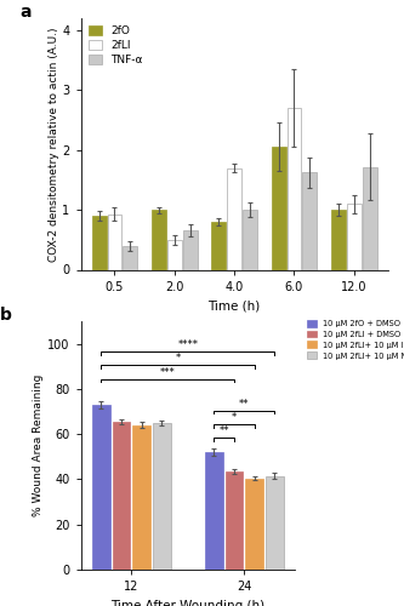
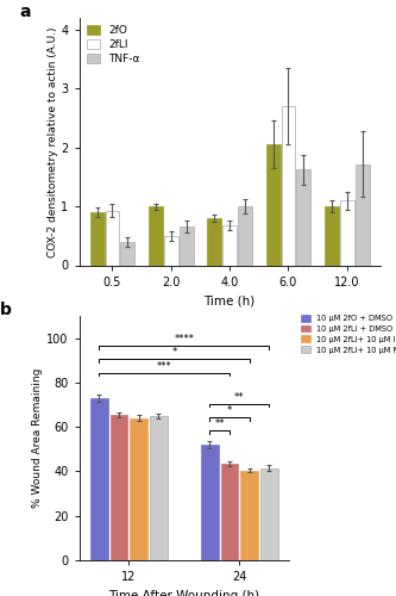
2fLI/4.0: 1.70 -> 0.68
